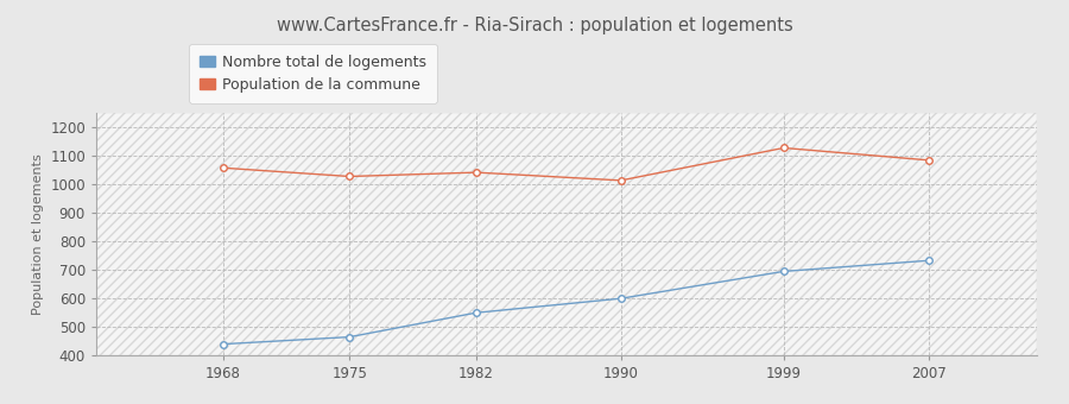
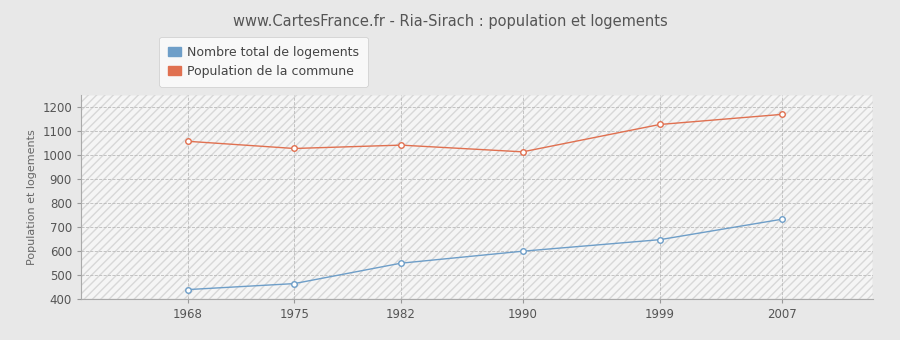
Nombre total de logements/1999: 695 -> 648
Population de la commune/2007: 1085 -> 1170
